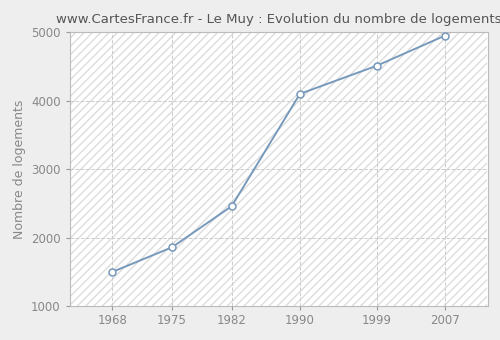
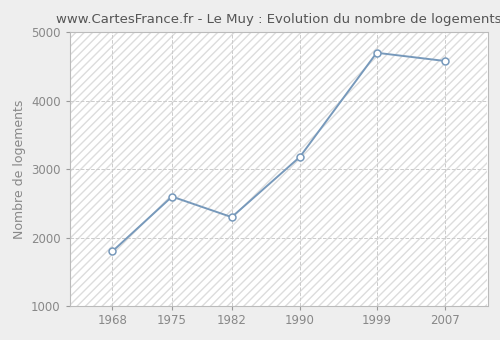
1968: 1500 -> 1800
1975: 1860 -> 2600
1982: 2460 -> 2300
1990: 4100 -> 3180
1999: 4510 -> 4700
2007: 4950 -> 4580
